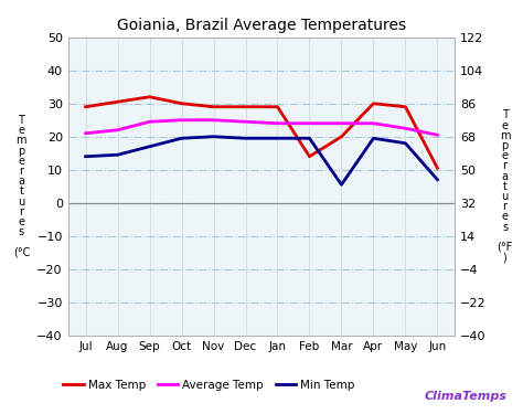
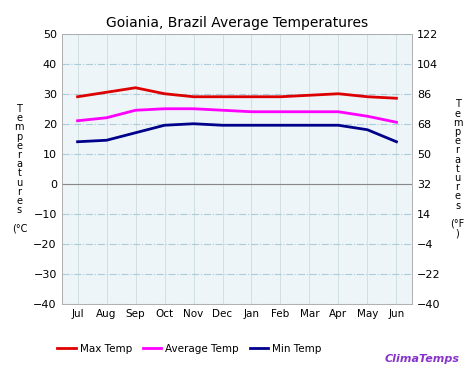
Max Temp/Feb: 14.0 -> 29.0
Max Temp/Mar: 20.0 -> 29.5
Min Temp/Mar: 5.5 -> 19.5
Max Temp/Jun: 10.5 -> 28.5
Min Temp/Jun: 7.0 -> 14.0
